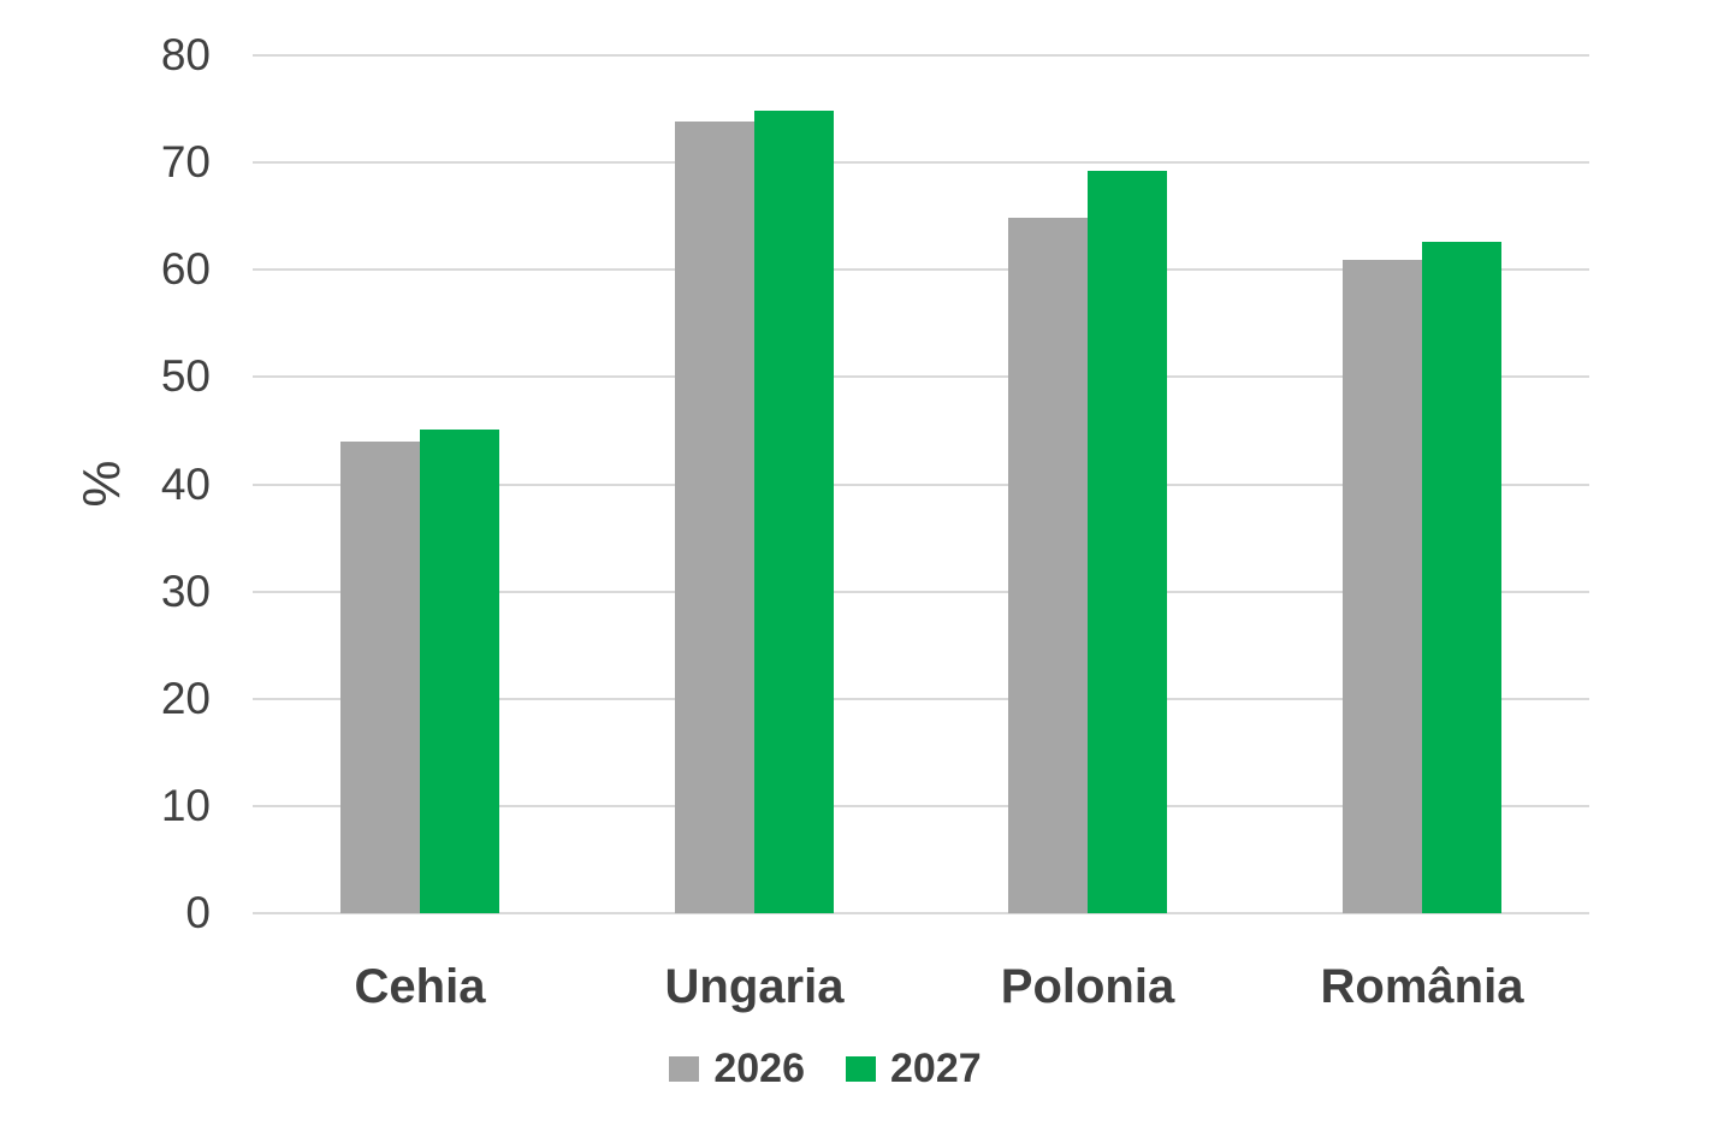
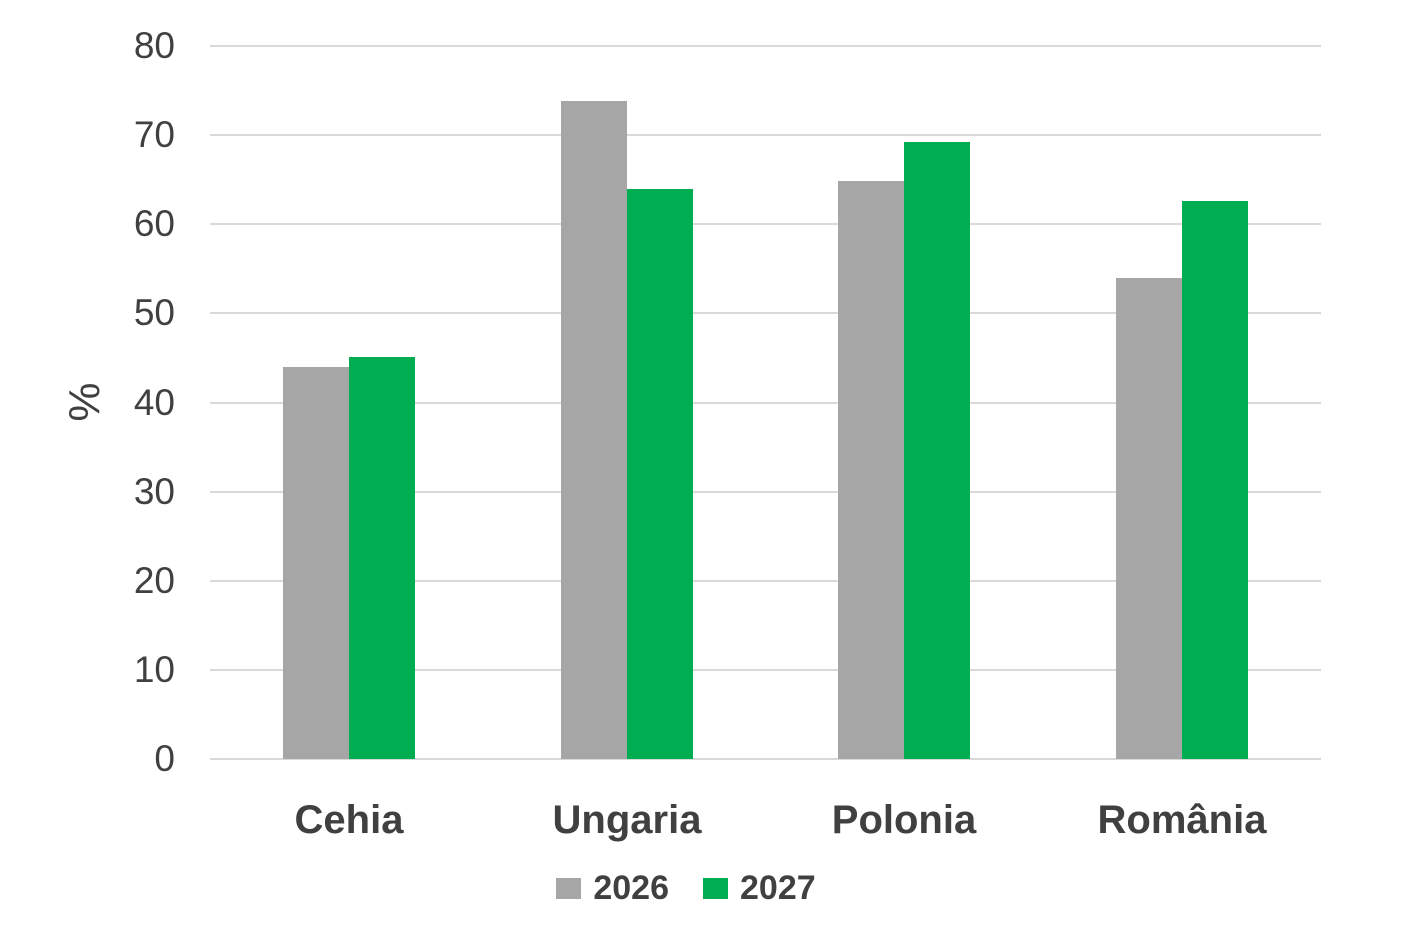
2027/Ungaria: 75 -> 64
2026/România: 61 -> 54
